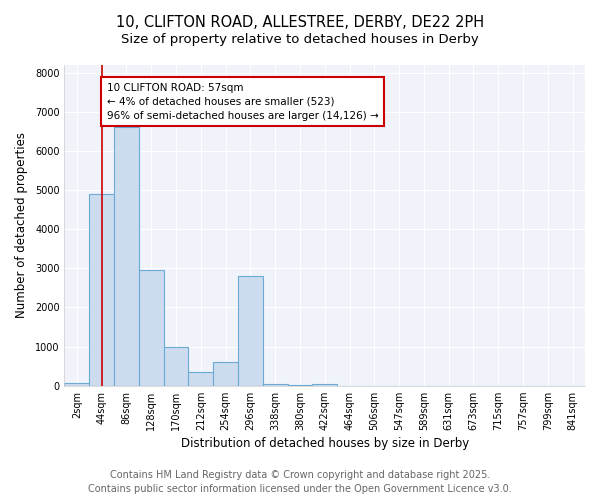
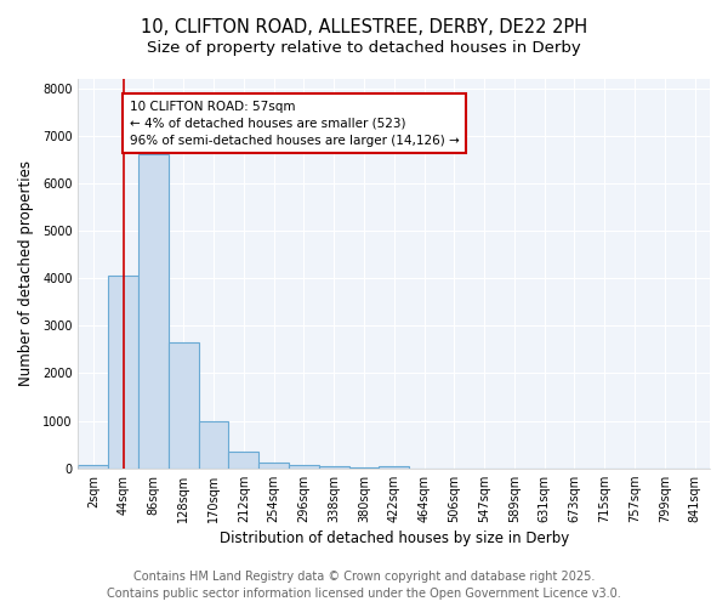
44sqm: 4900 -> 4050
128sqm: 2950 -> 2650
254sqm: 600 -> 120
296sqm: 2800 -> 60
